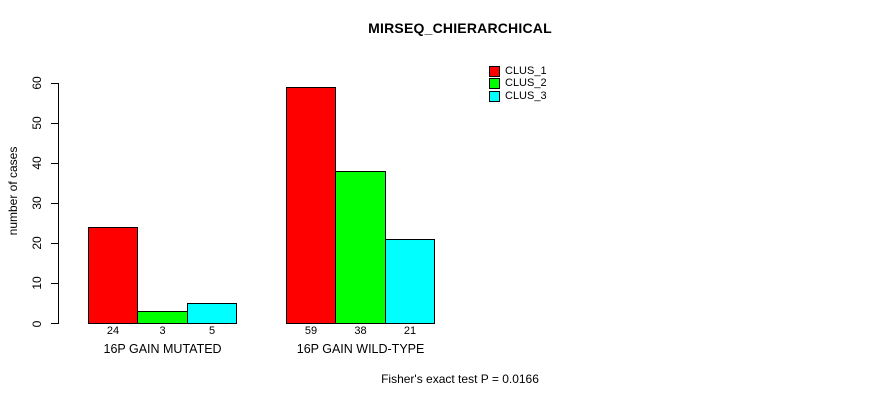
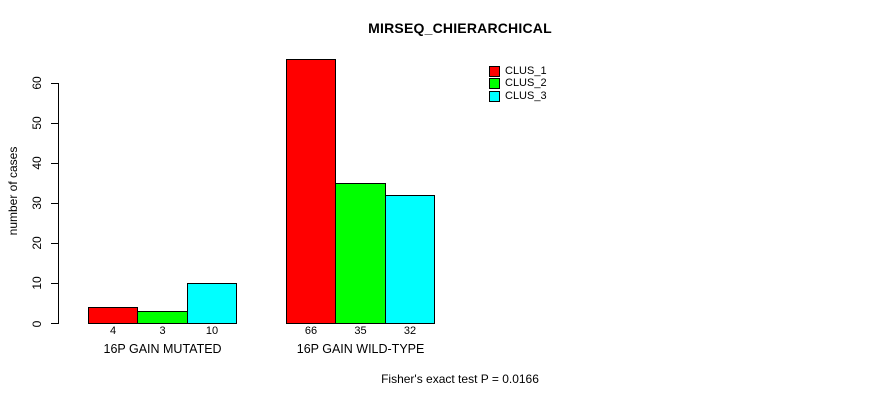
CLUS_1/16P GAIN MUTATED: 24 -> 4
CLUS_3/16P GAIN MUTATED: 5 -> 10
CLUS_1/16P GAIN WILD-TYPE: 59 -> 66
CLUS_2/16P GAIN WILD-TYPE: 38 -> 35
CLUS_3/16P GAIN WILD-TYPE: 21 -> 32
